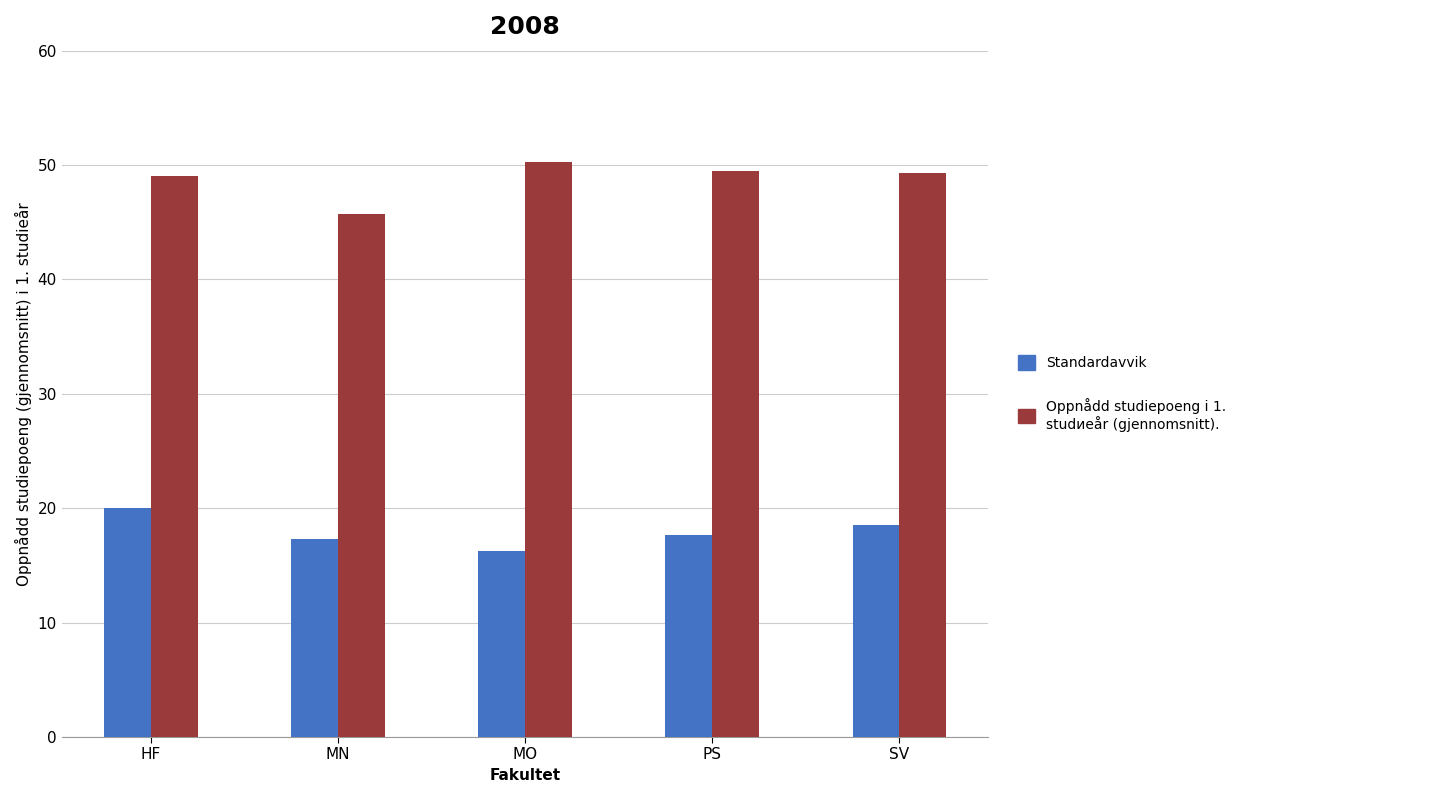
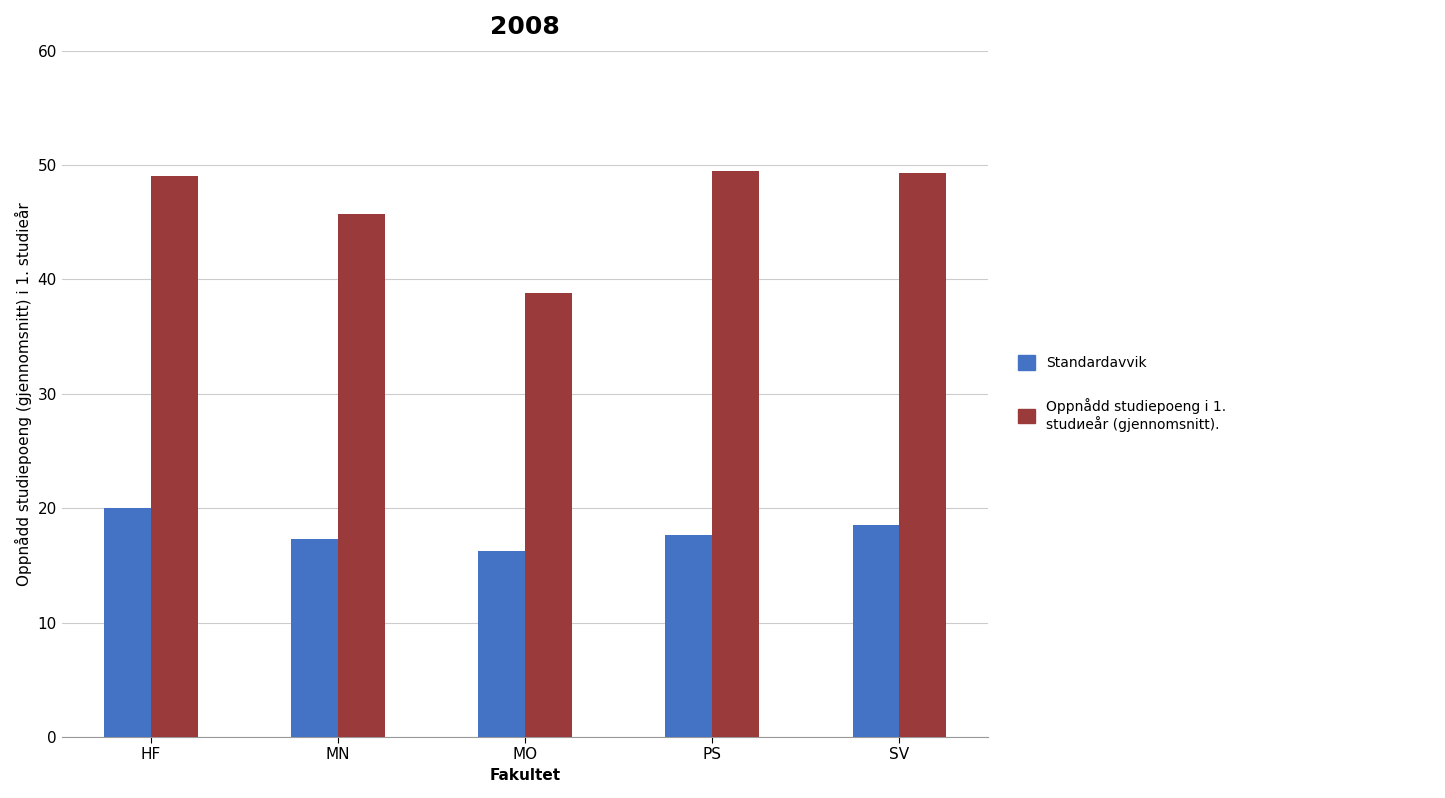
Oppnådd studiepoeng i 1. studиеår (gjennomsnitt)./MO: 50.3 -> 38.8
